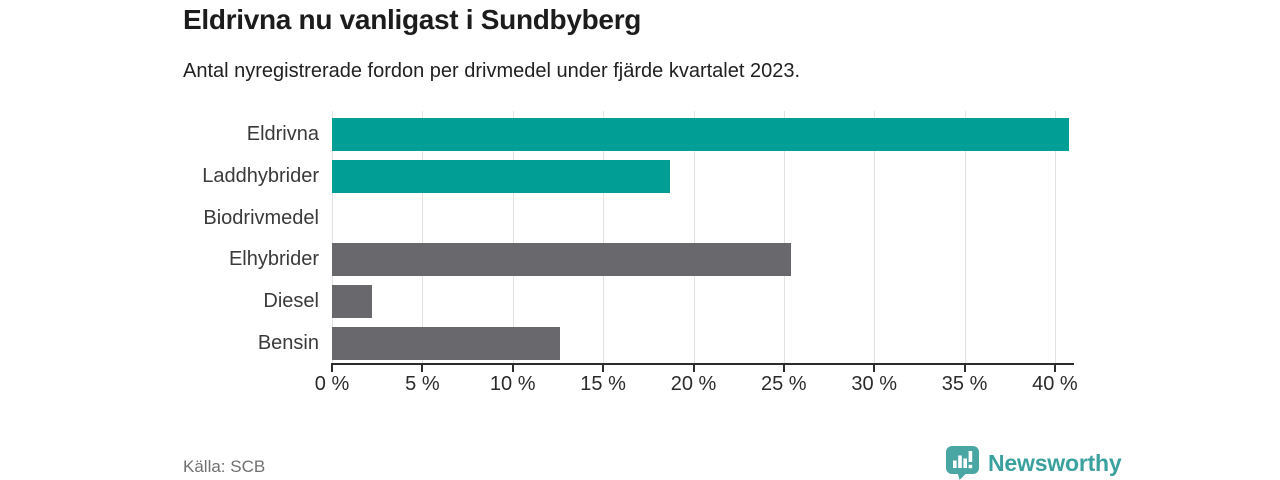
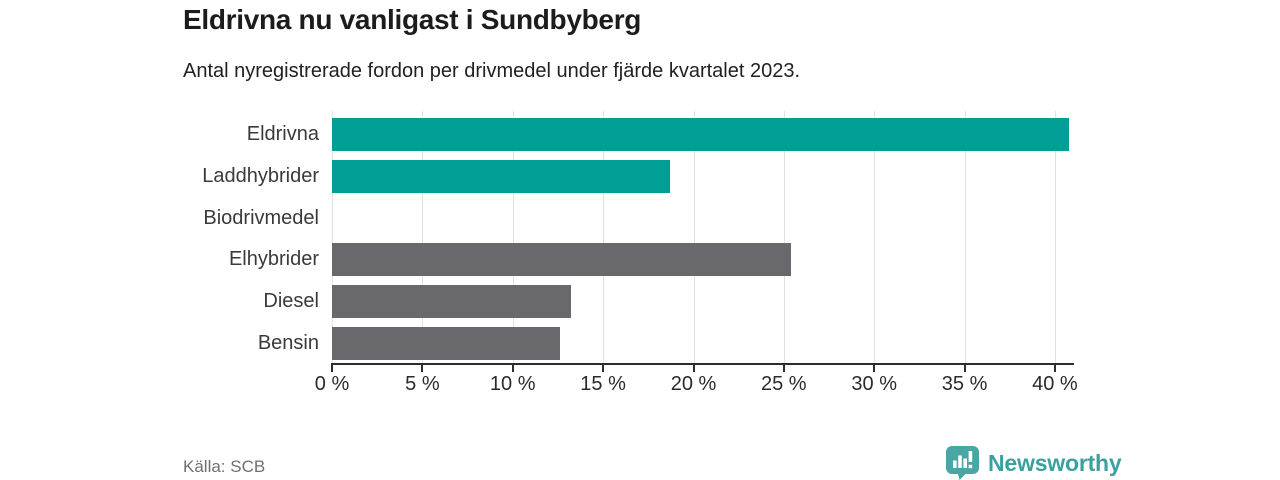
Diesel: 2.2% -> 13.2%
